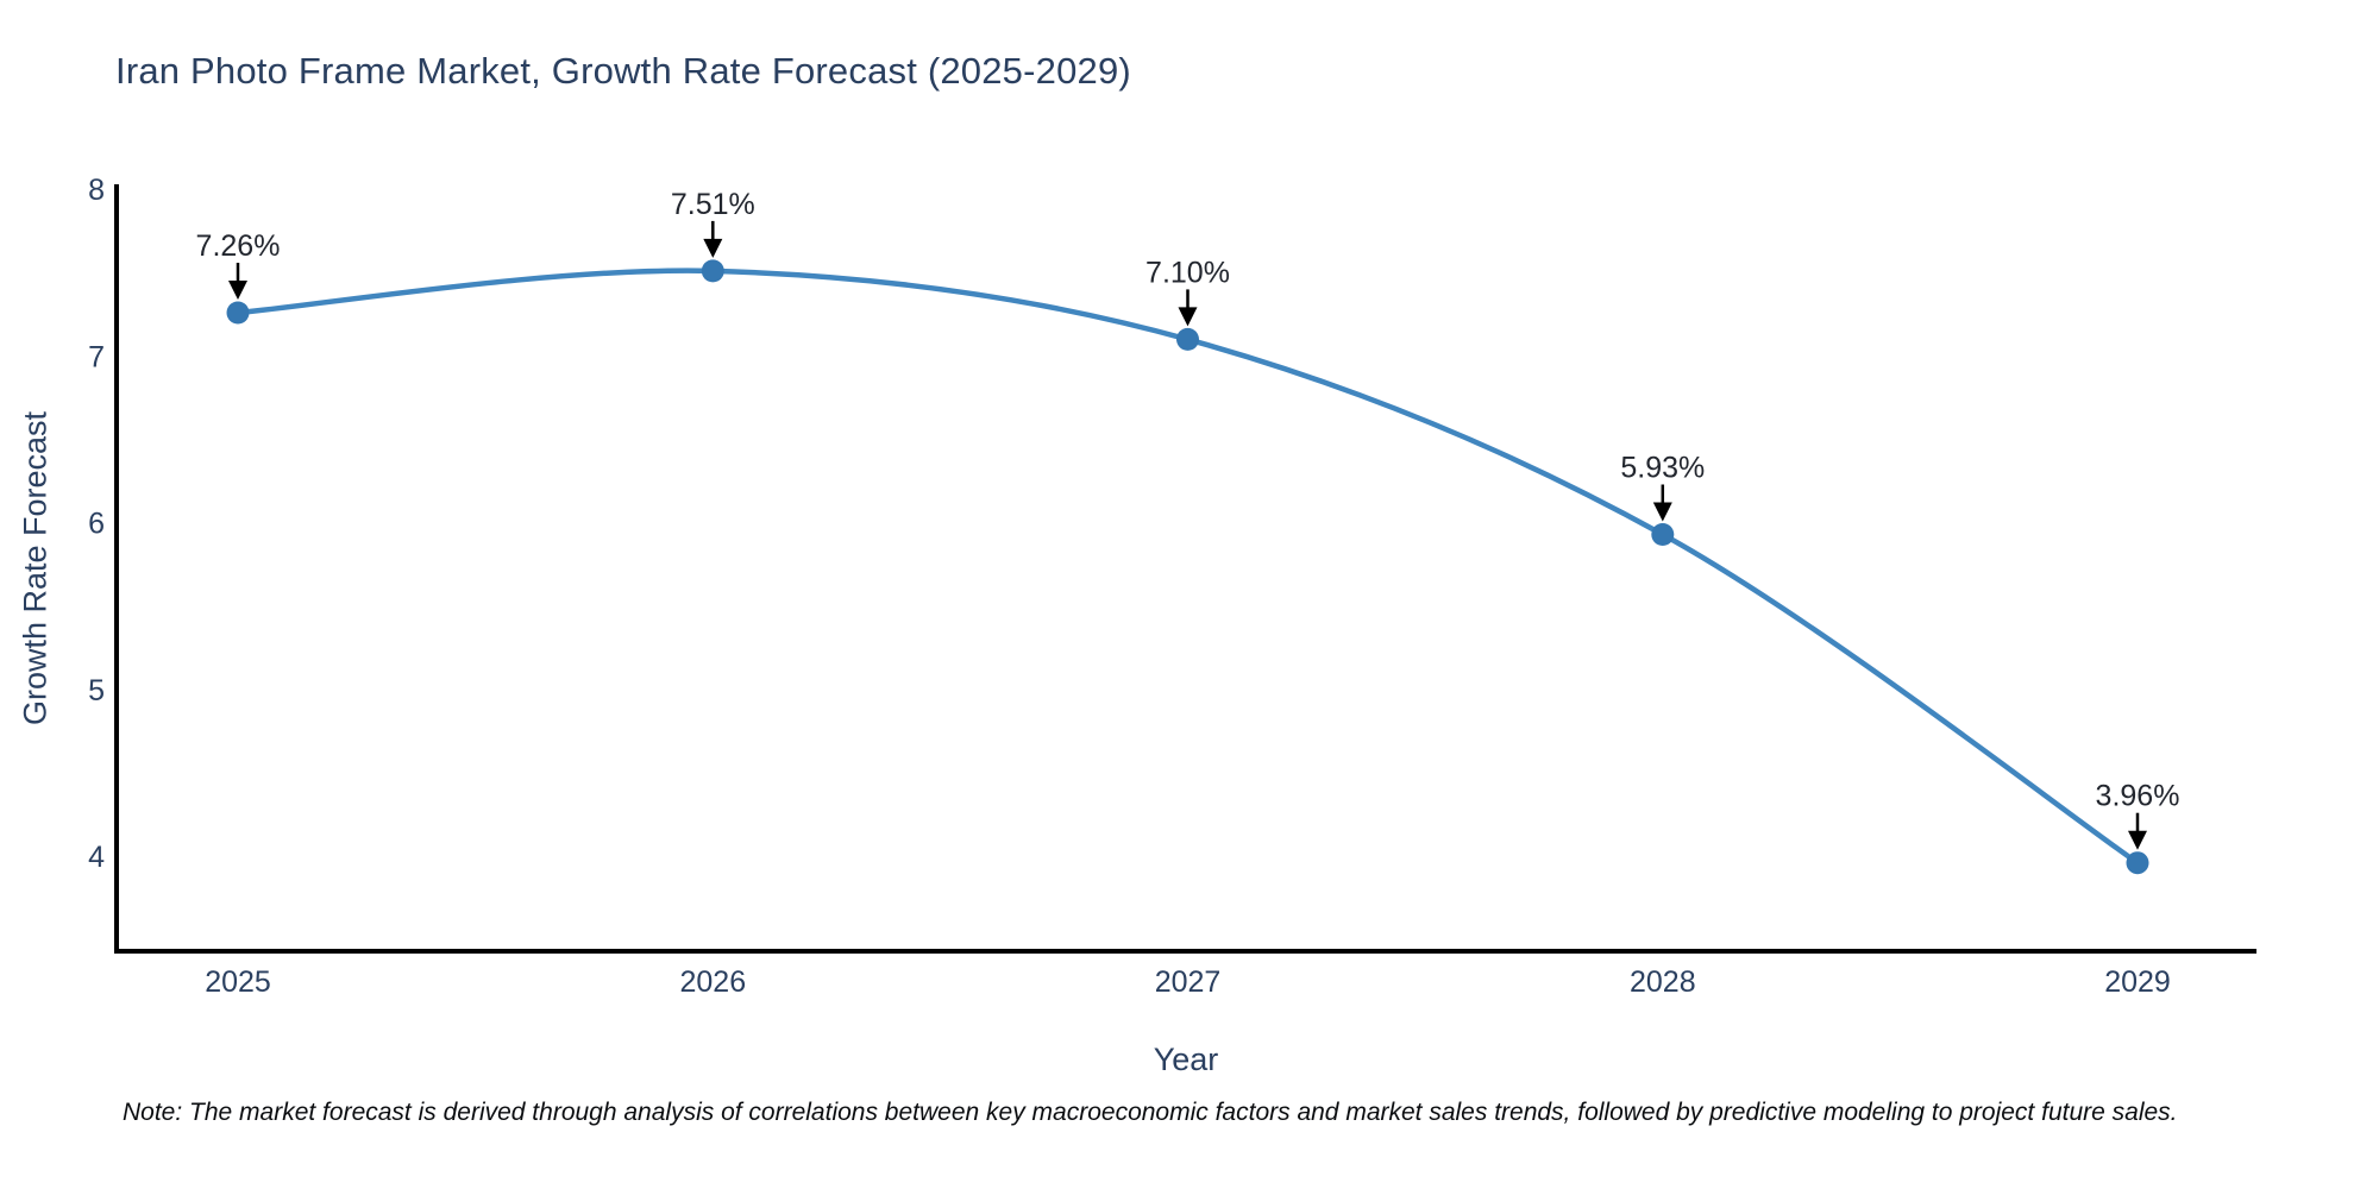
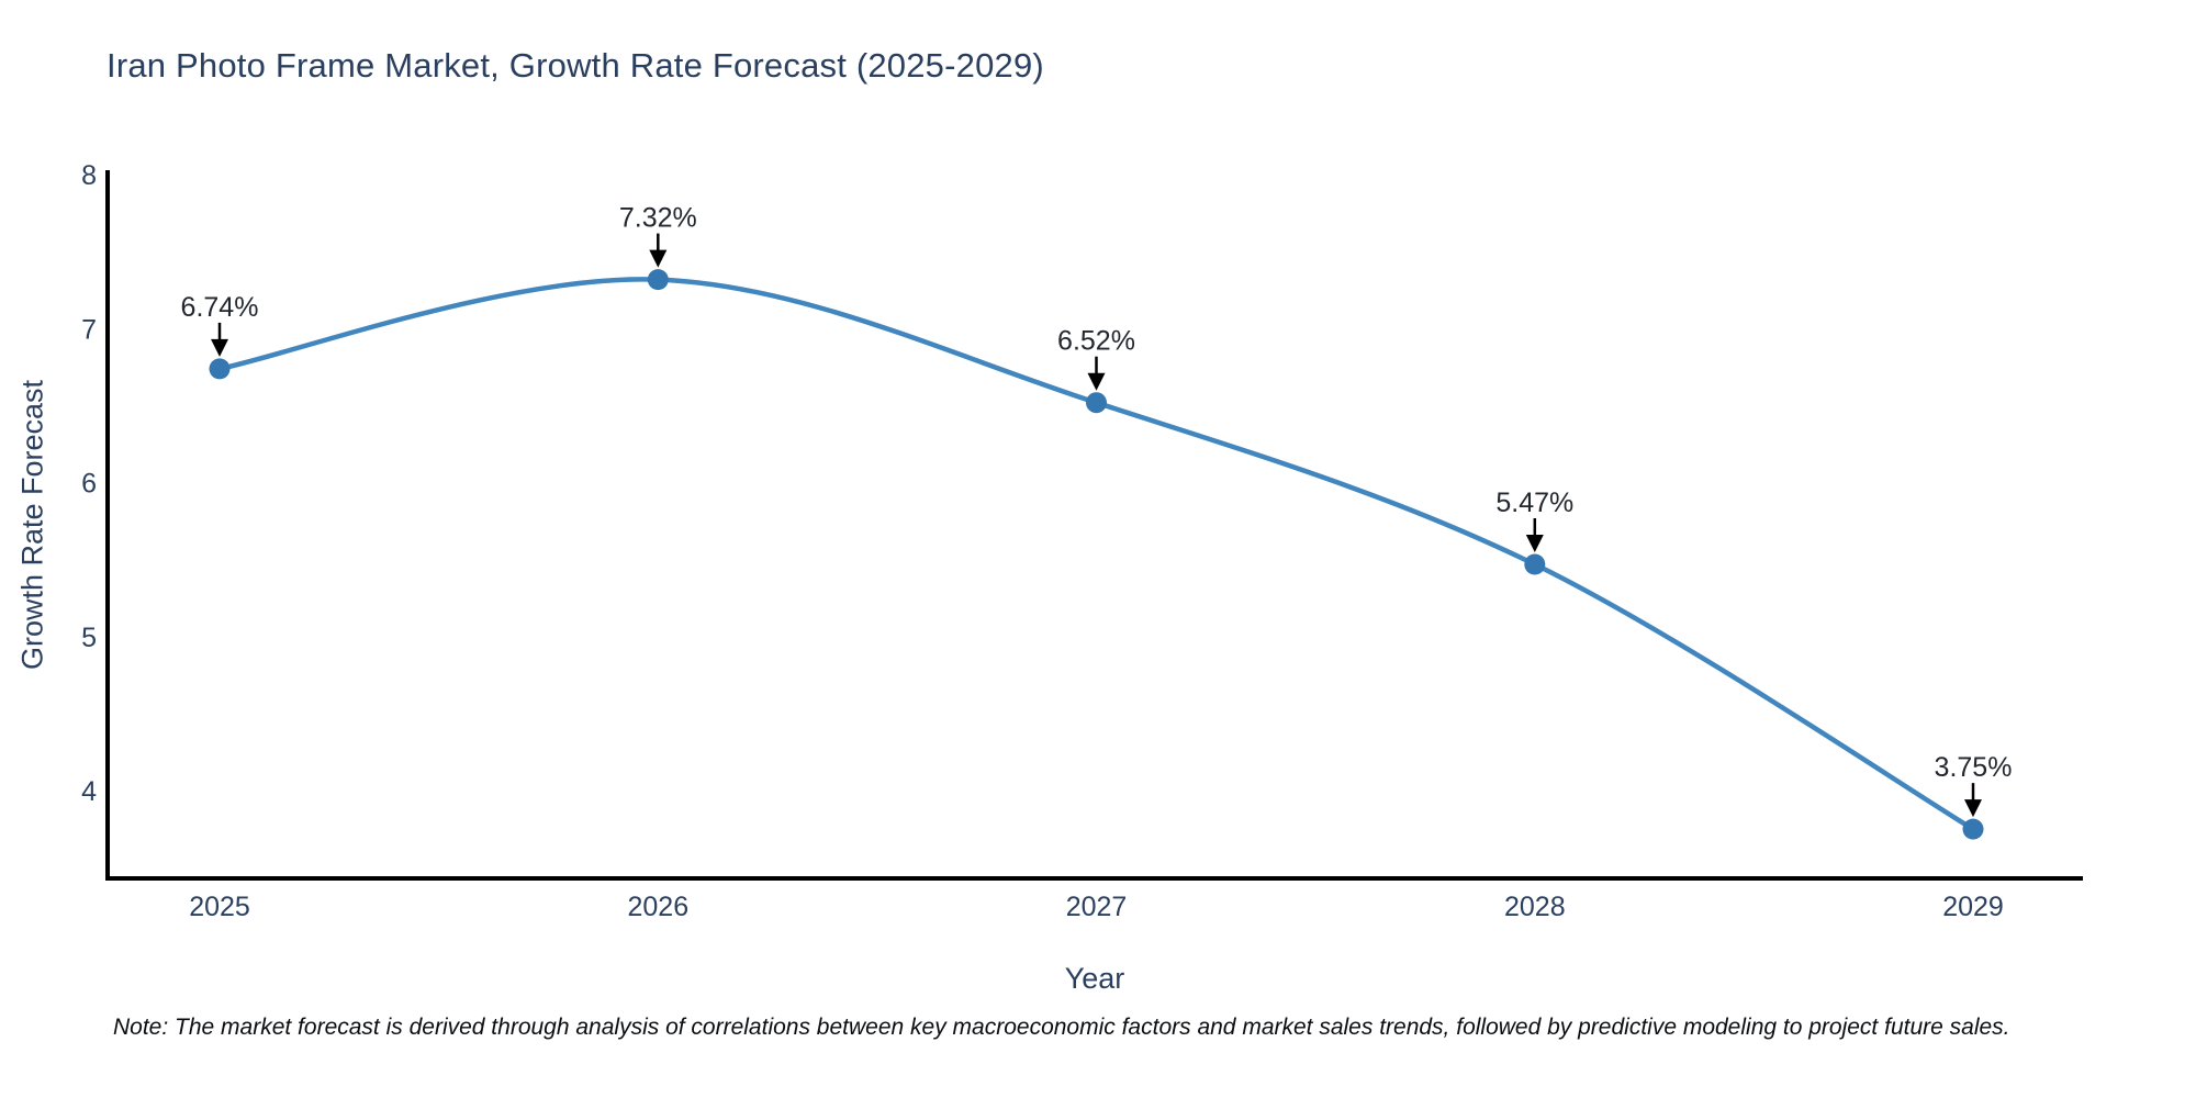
2025: 7.26% -> 6.74%
2026: 7.51% -> 7.32%
2027: 7.10% -> 6.52%
2028: 5.93% -> 5.47%
2029: 3.96% -> 3.75%
